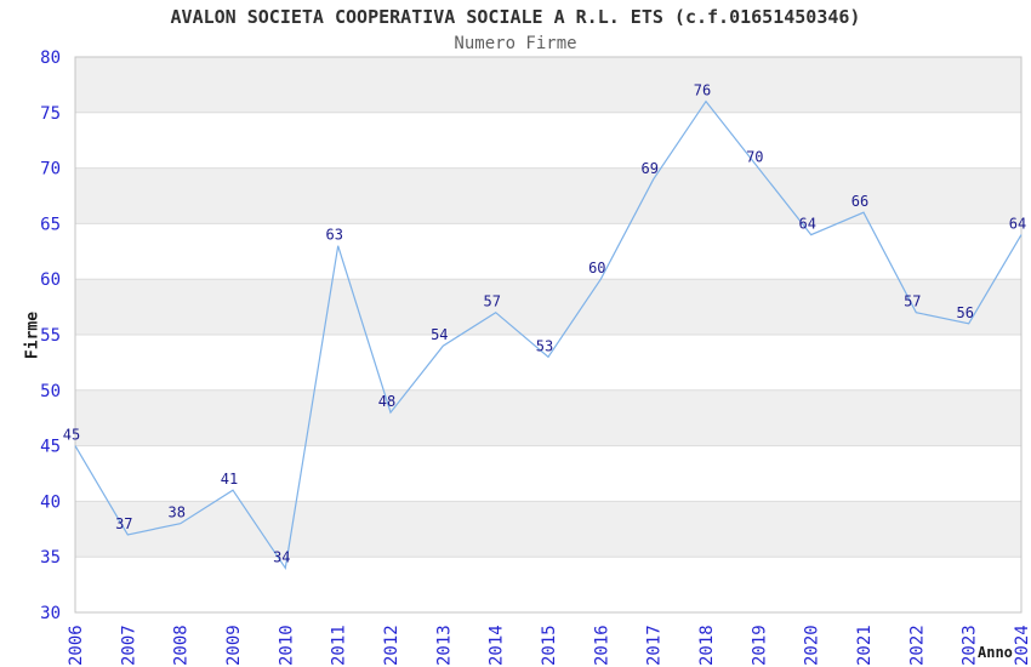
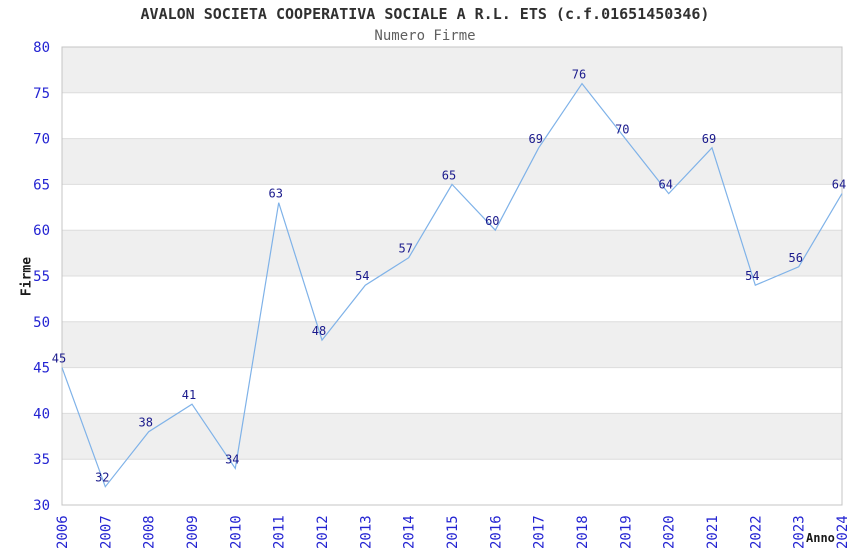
2007: 37 -> 32
2015: 53 -> 65
2021: 66 -> 69
2022: 57 -> 54
